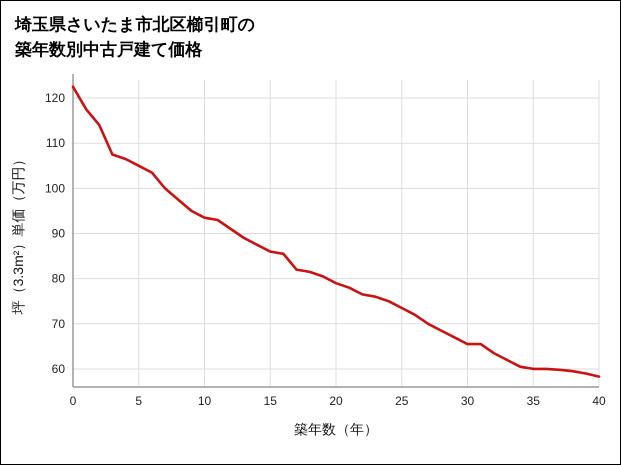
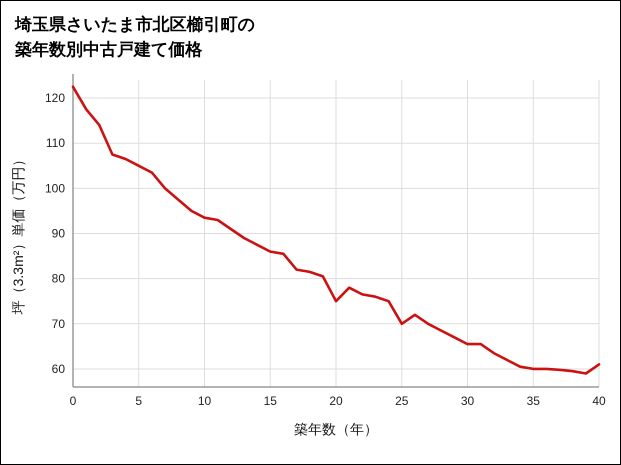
20: 79 -> 75
25: 74 -> 70
40: 58 -> 61
